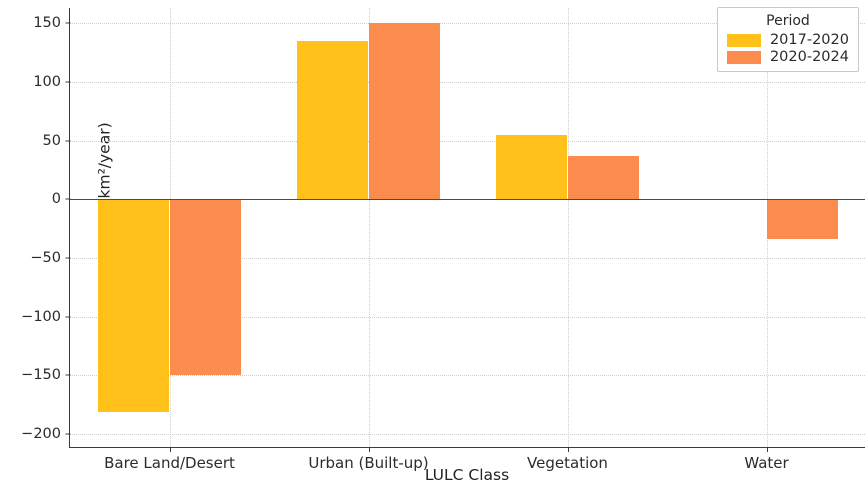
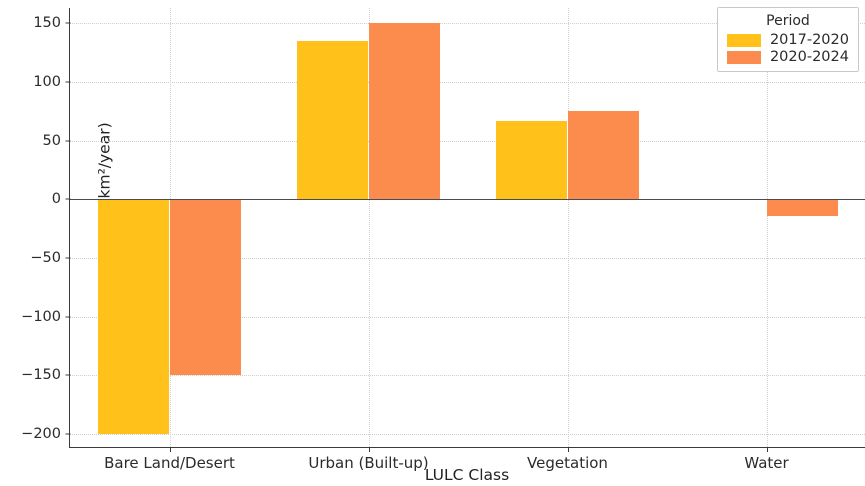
2017-2020/Bare Land/Desert: -181 -> -200
2017-2020/Vegetation: 55 -> 67
2020-2024/Vegetation: 37 -> 75
2020-2024/Water: -34 -> -14
